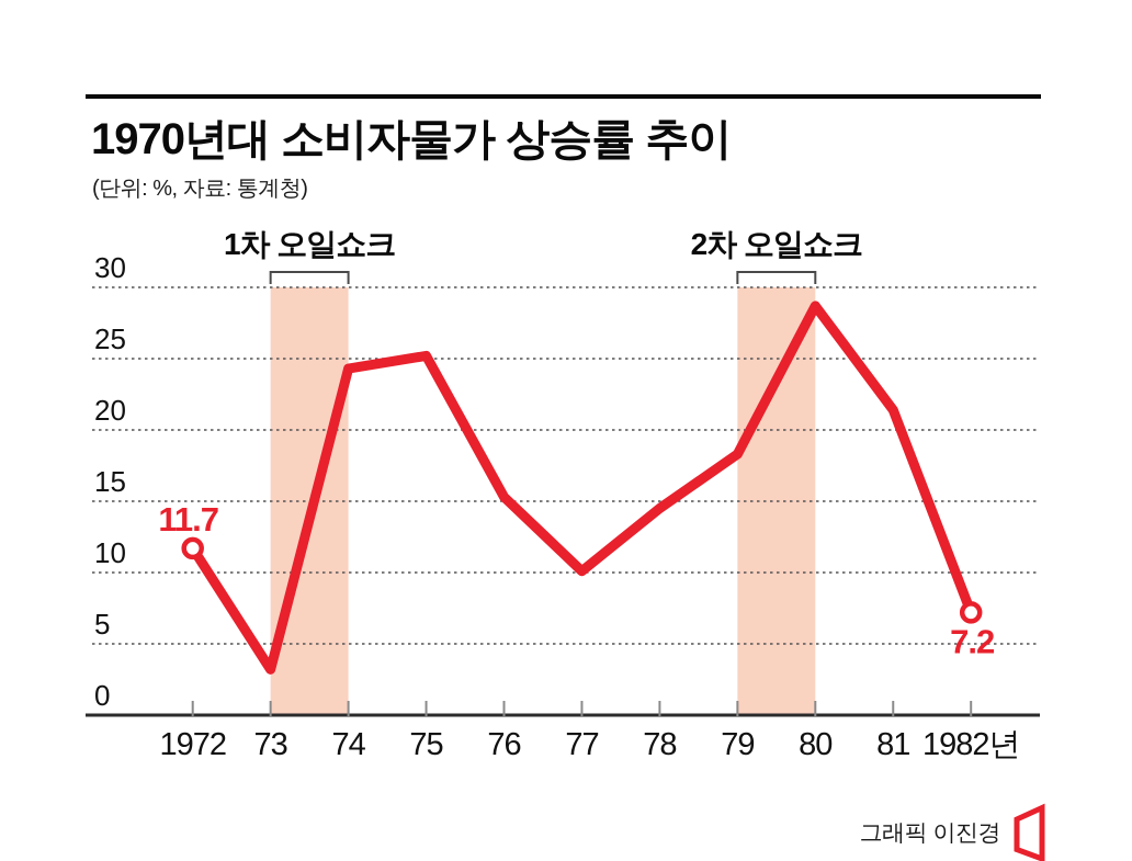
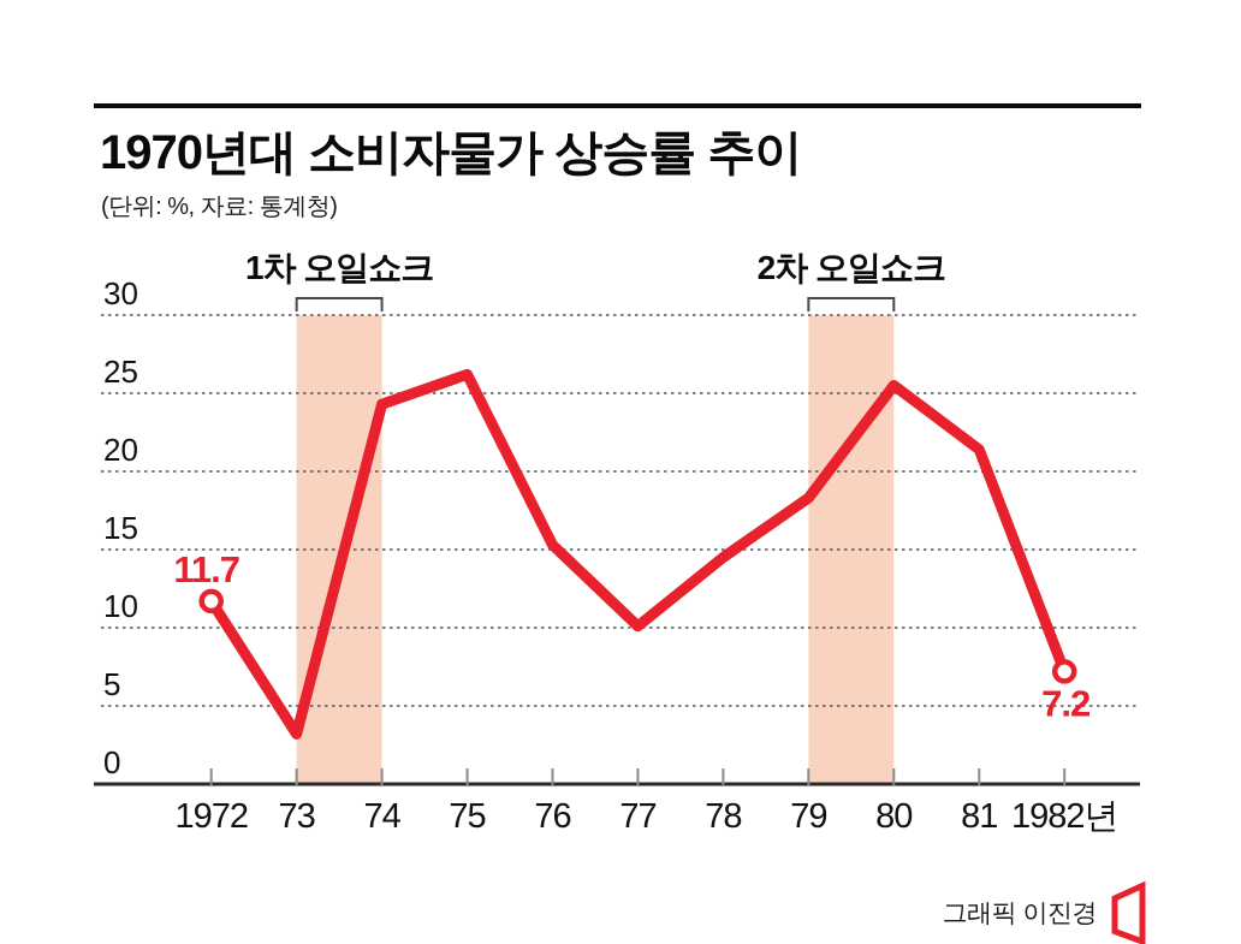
75: 25.2 -> 26.2
80: 28.7 -> 25.5
